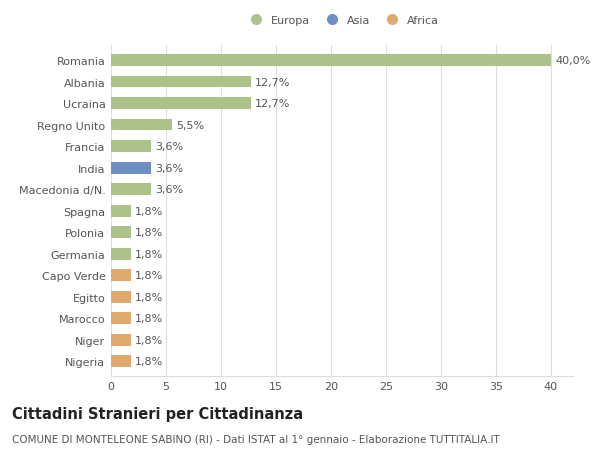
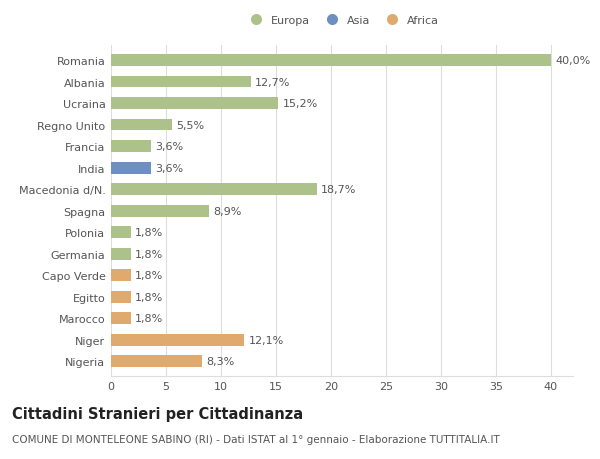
Ucraina: 12,7% -> 15,2%
Macedonia d/N.: 3,6% -> 18,7%
Spagna: 1,8% -> 8,9%
Niger: 1,8% -> 12,1%
Nigeria: 1,8% -> 8,3%
